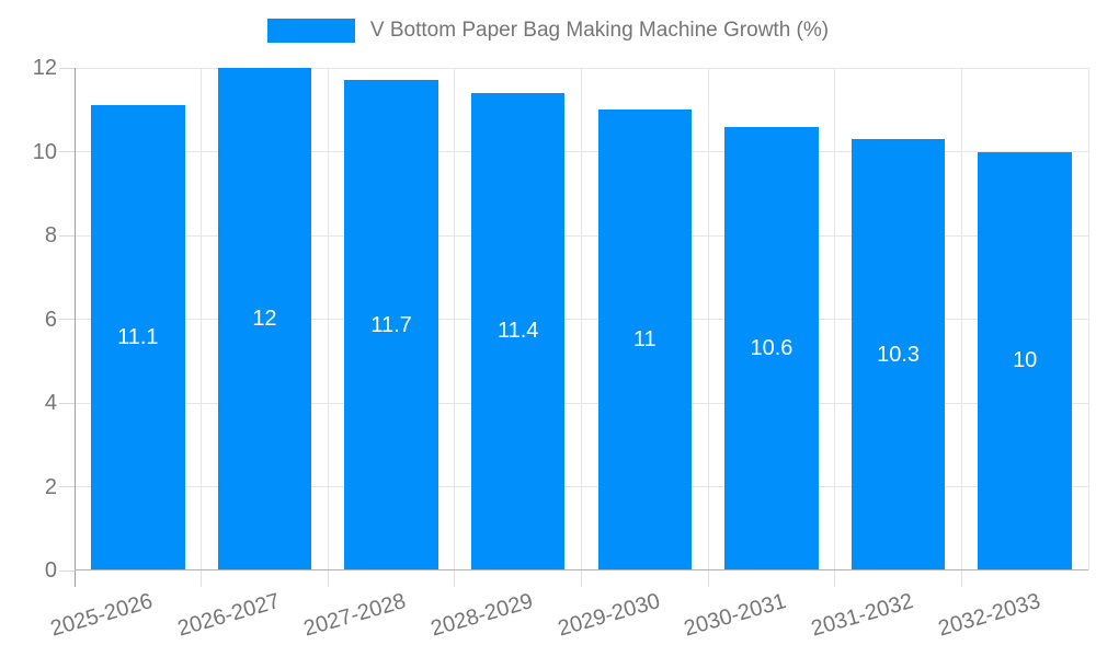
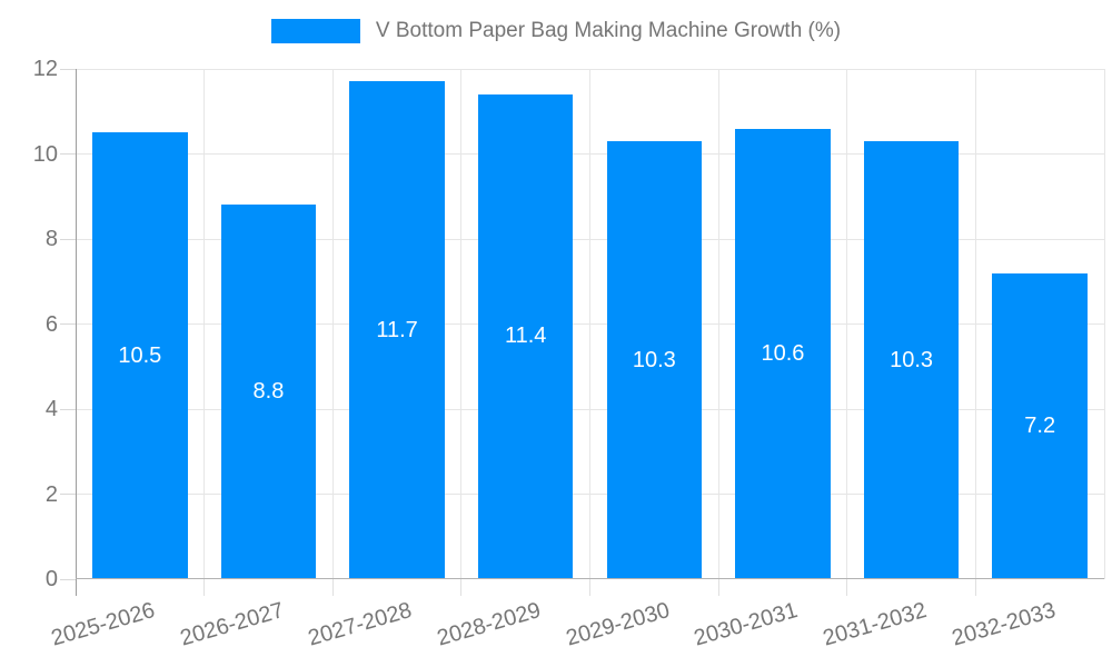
2025-2026: 11.1 -> 10.5
2026-2027: 12 -> 8.8
2029-2030: 11 -> 10.3
2032-2033: 10 -> 7.2
